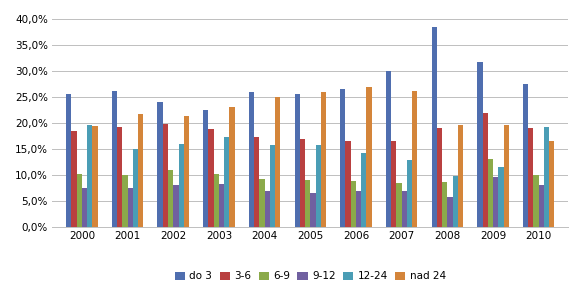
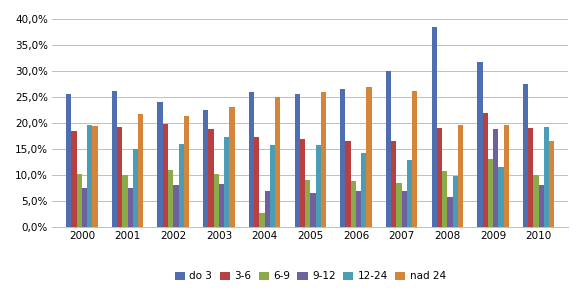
6-9/2004: 9,3% -> 2,6%
6-9/2008: 8,7% -> 10,8%
9-12/2009: 9,6% -> 18,8%
